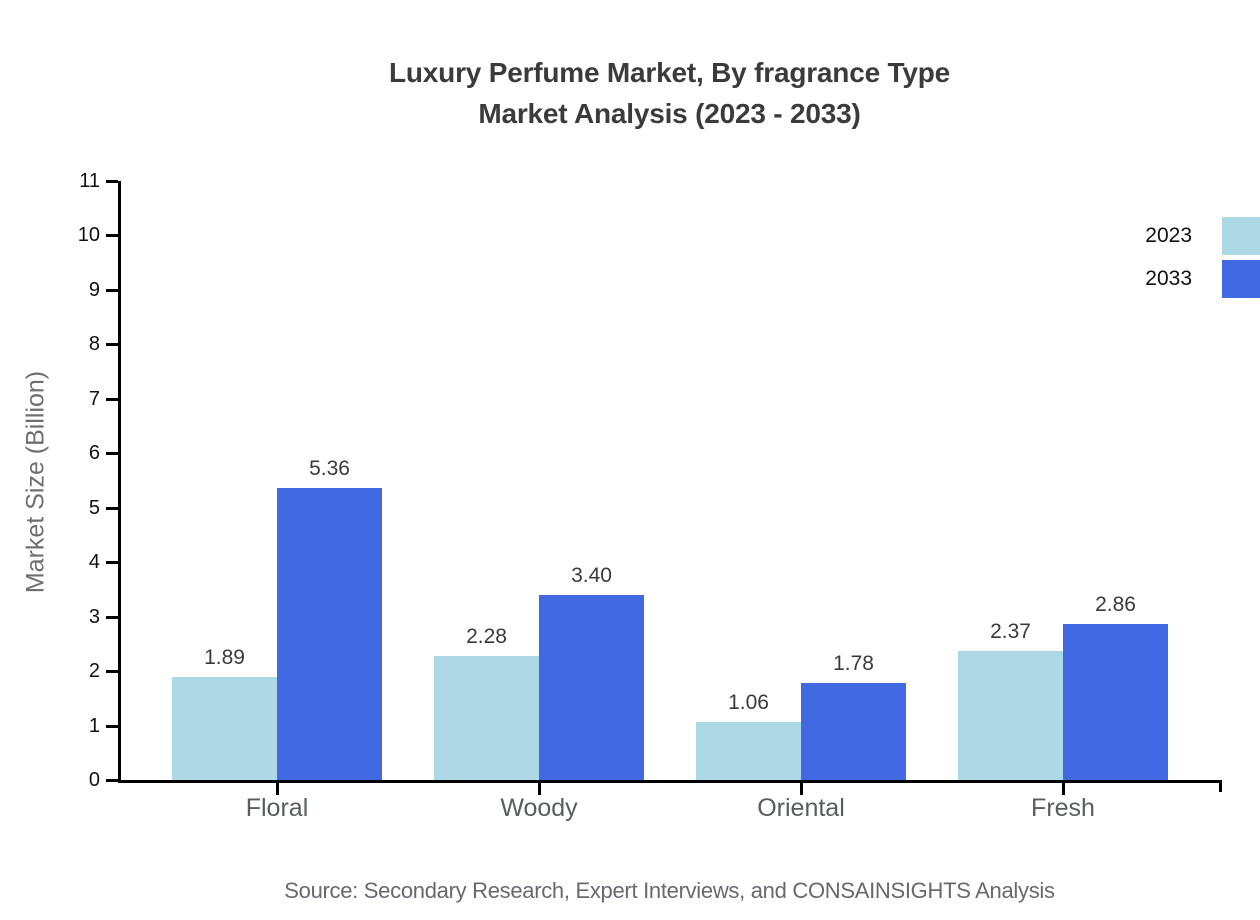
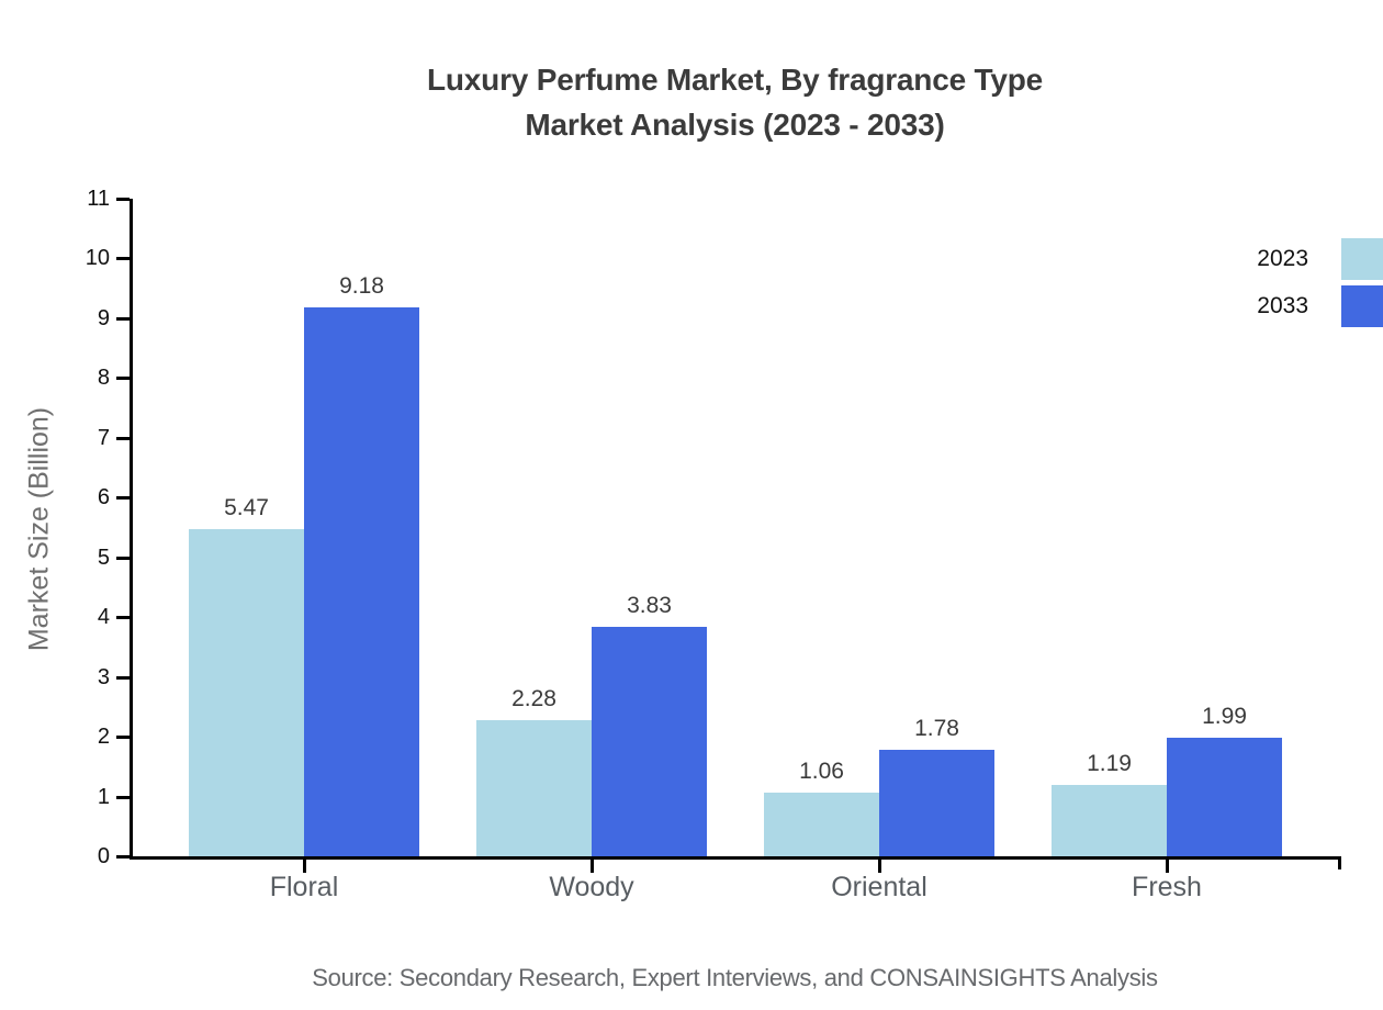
2023/Floral: 1.89 -> 5.47
2033/Floral: 5.36 -> 9.18
2033/Woody: 3.40 -> 3.83
2023/Fresh: 2.37 -> 1.19
2033/Fresh: 2.86 -> 1.99
